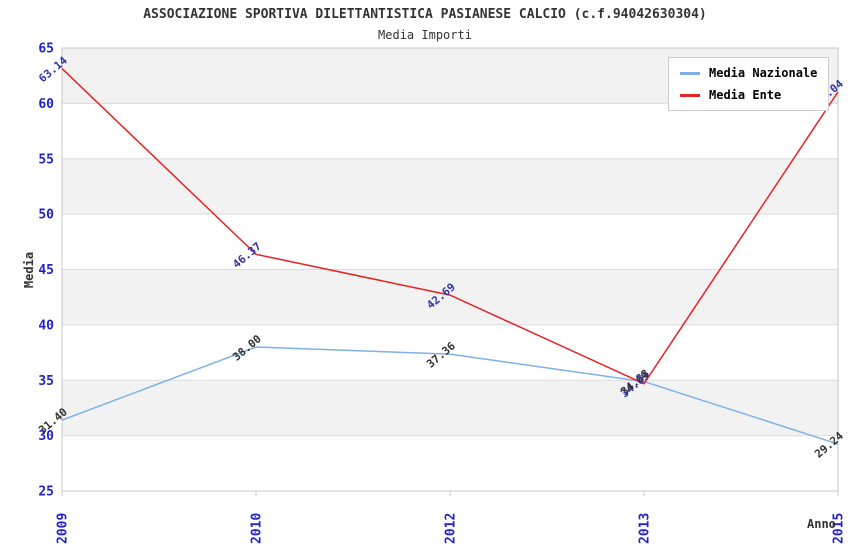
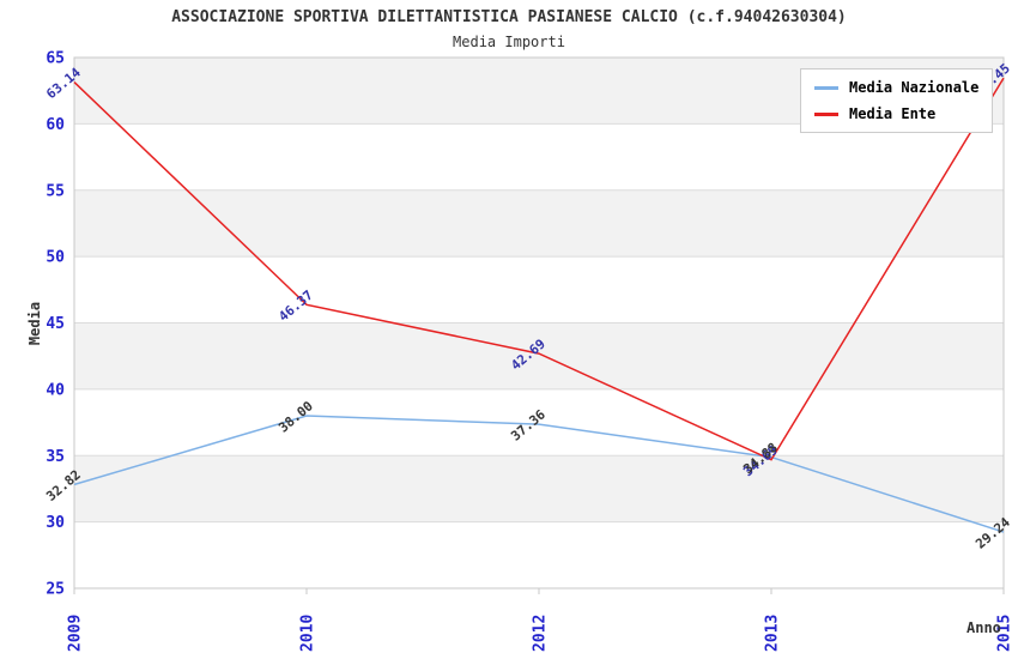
Media Nazionale/2009: 31.40 -> 32.82
Media Ente/2015: 61.04 -> 63.45
